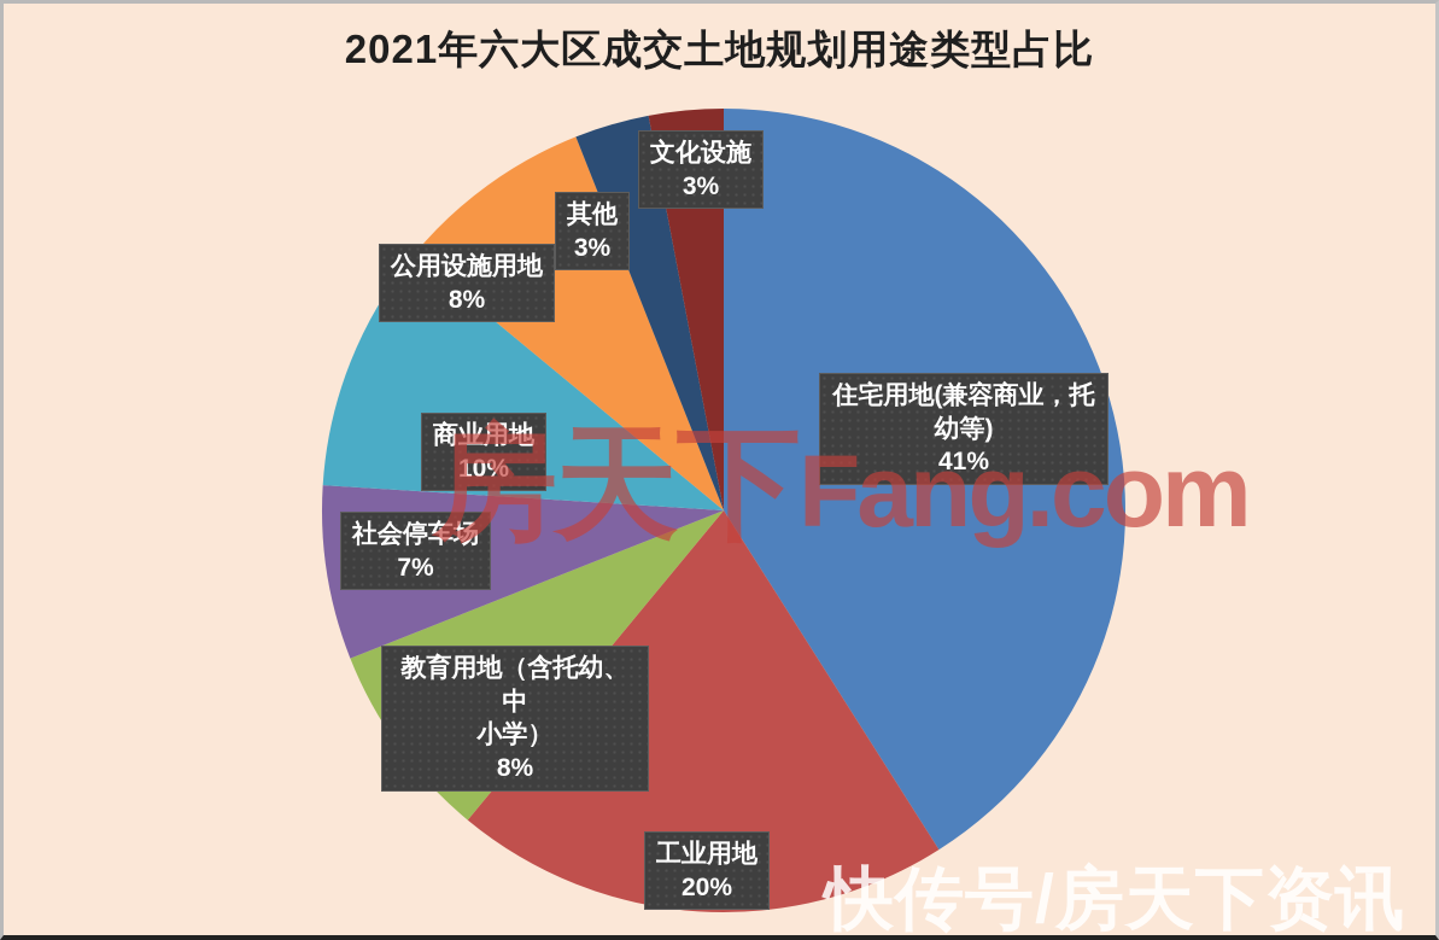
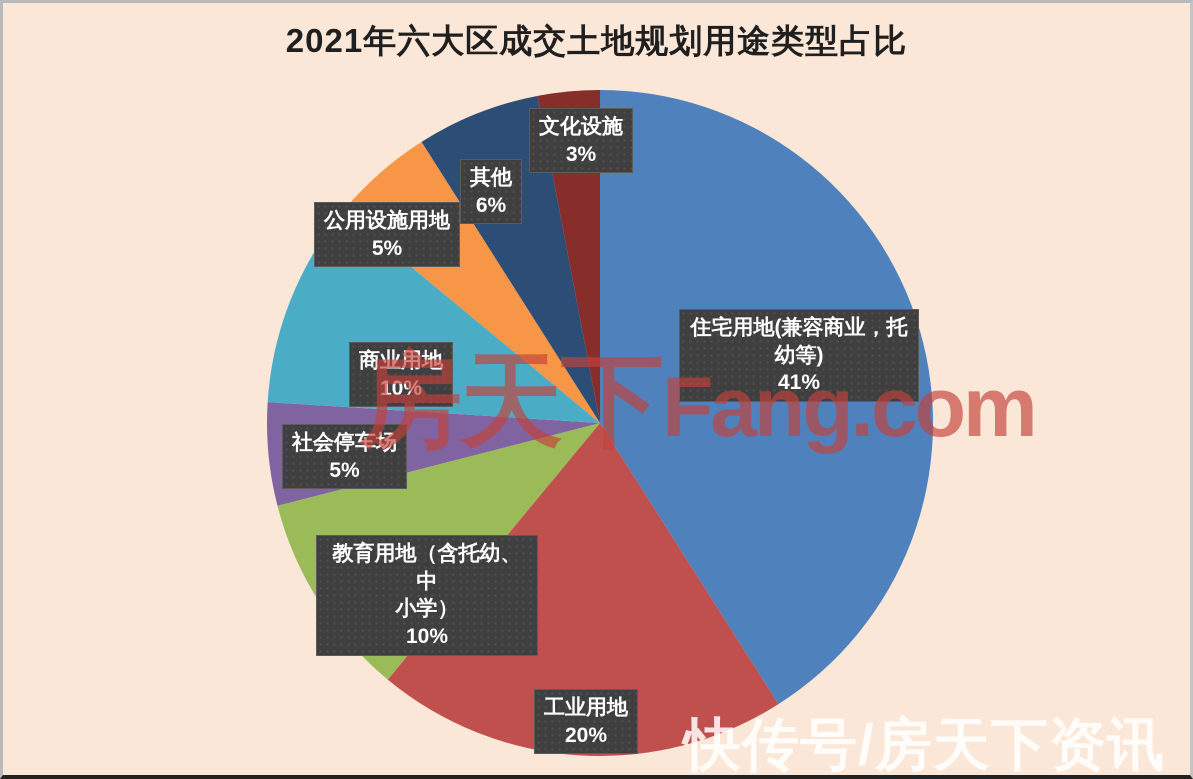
教育用地（含托幼、中小学）: 8% -> 10%
社会停车场: 7% -> 5%
公用设施用地: 8% -> 5%
其他: 3% -> 6%
